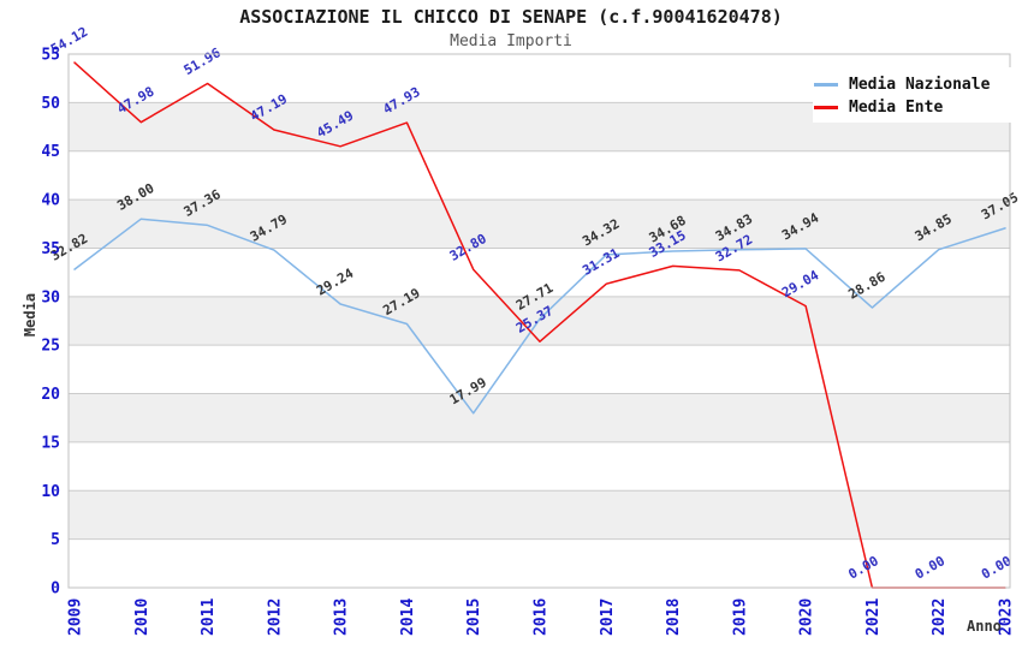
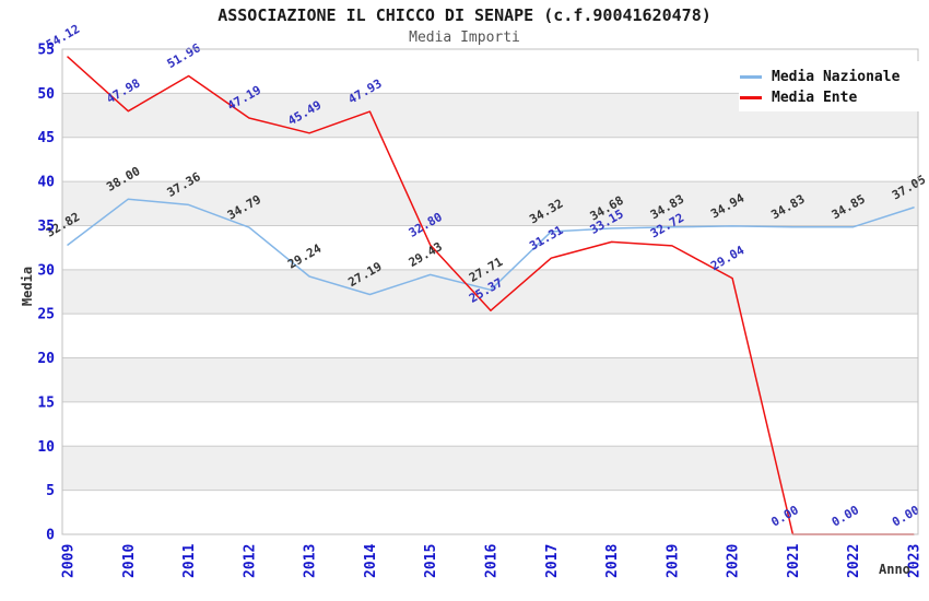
Media Nazionale/2015: 17.99 -> 29.43
Media Nazionale/2021: 28.86 -> 34.83
